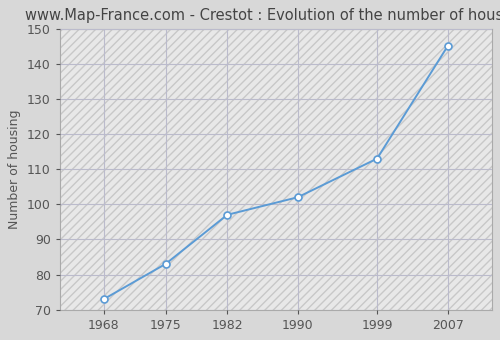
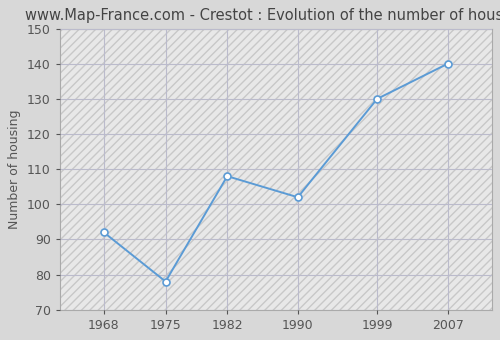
1968: 73 -> 92
1975: 83 -> 78
1982: 97 -> 108
1999: 113 -> 130
2007: 145 -> 140
